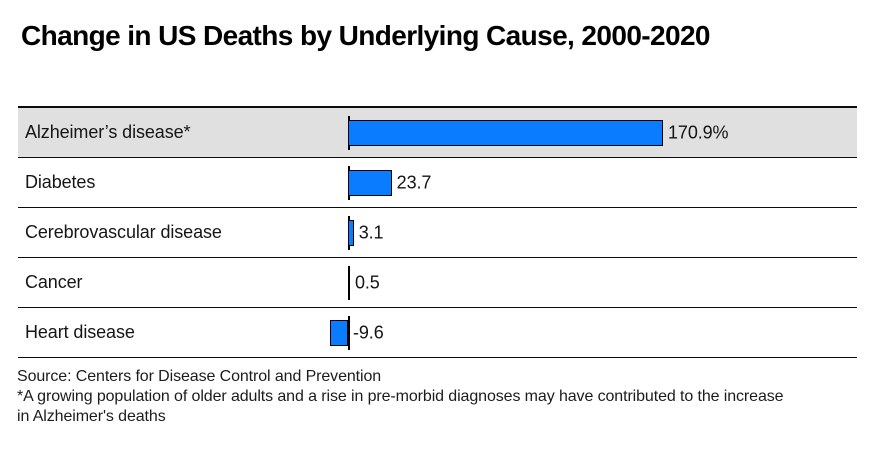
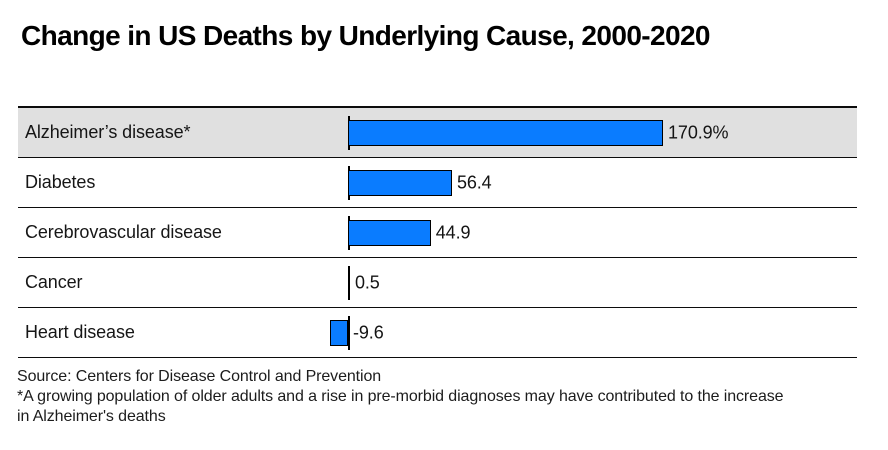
Diabetes: 23.7 -> 56.4
Cerebrovascular disease: 3.1 -> 44.9
